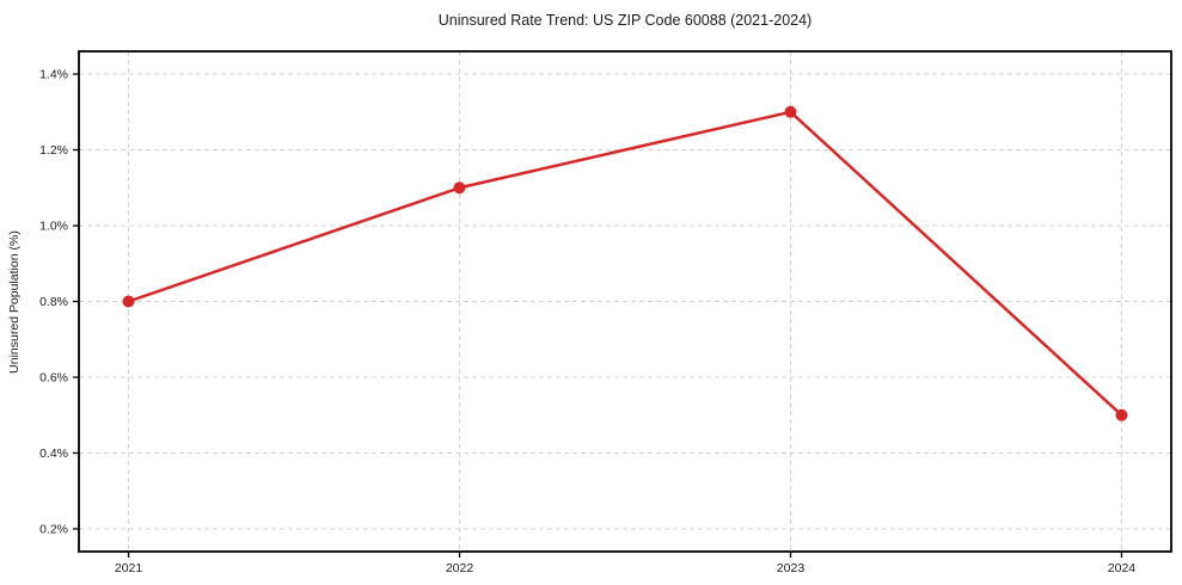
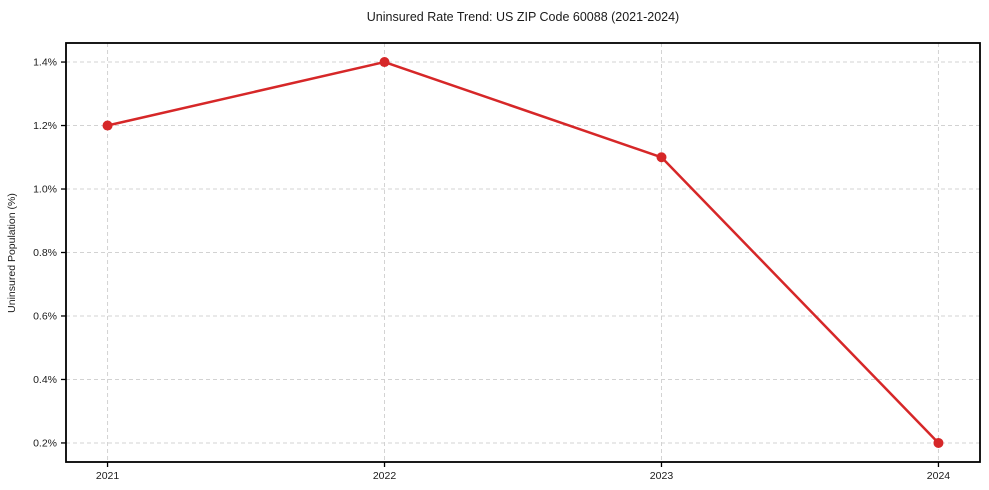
2021: 0.8% -> 1.2%
2022: 1.1% -> 1.4%
2023: 1.3% -> 1.1%
2024: 0.5% -> 0.2%
